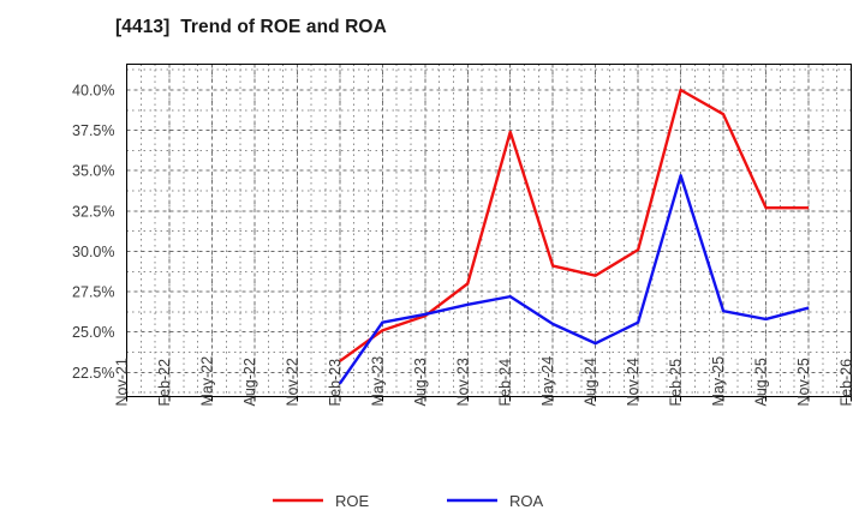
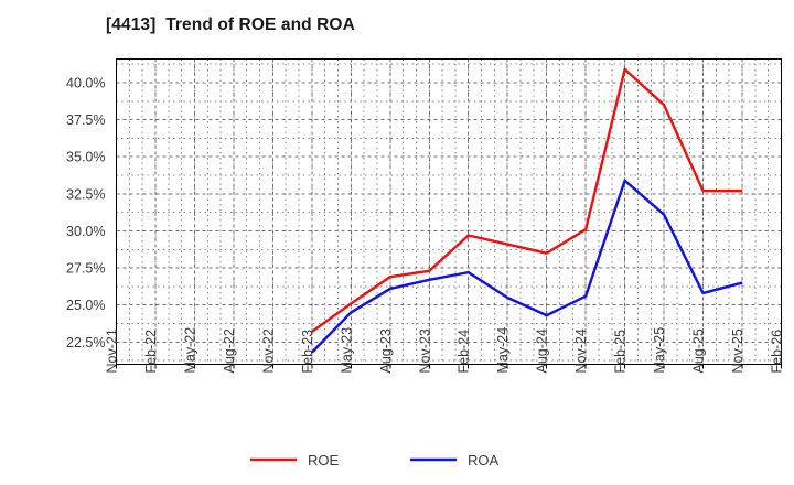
ROA/May-23: 25.6% -> 24.5%
ROE/Aug-23: 26.0% -> 26.9%
ROE/Nov-23: 28.0% -> 27.3%
ROE/Feb-24: 37.4% -> 29.7%
ROE/Feb-25: 40.0% -> 40.9%
ROA/Feb-25: 34.7% -> 33.4%
ROA/May-25: 26.3% -> 31.1%
